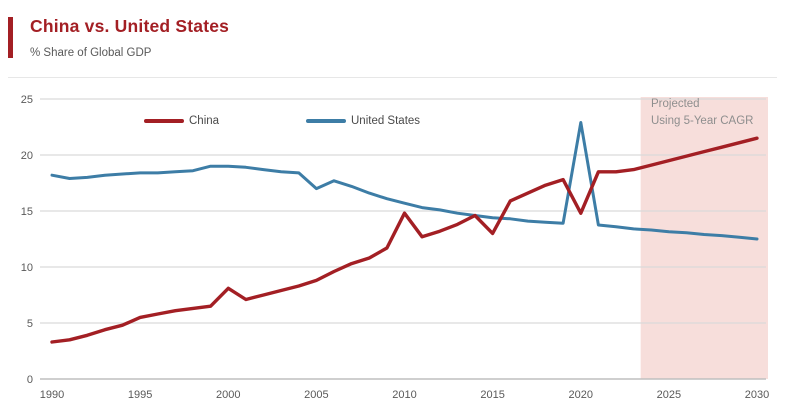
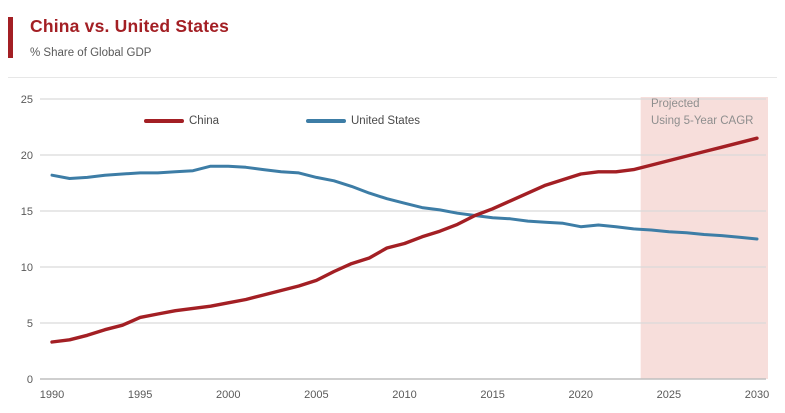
China/2000: 8.1 -> 6.8
United States/2005: 17.0 -> 18.0
China/2010: 14.8 -> 12.1
China/2015: 13.0 -> 15.2
China/2020: 14.8 -> 18.3
United States/2020: 22.9 -> 13.6
